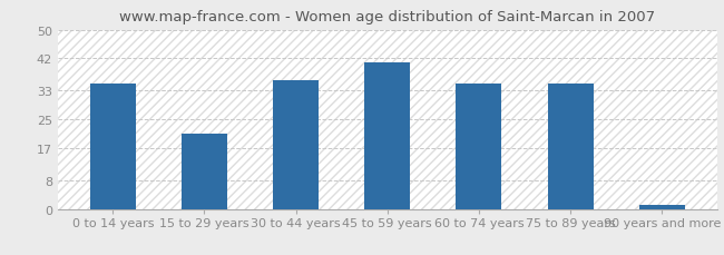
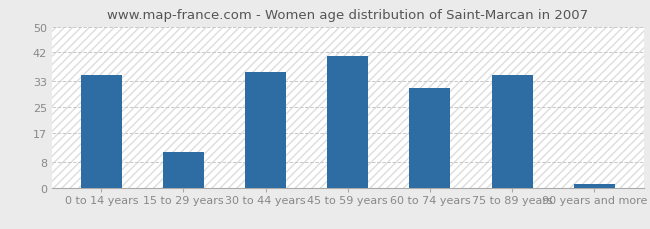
15 to 29 years: 21 -> 11
60 to 74 years: 35 -> 31
